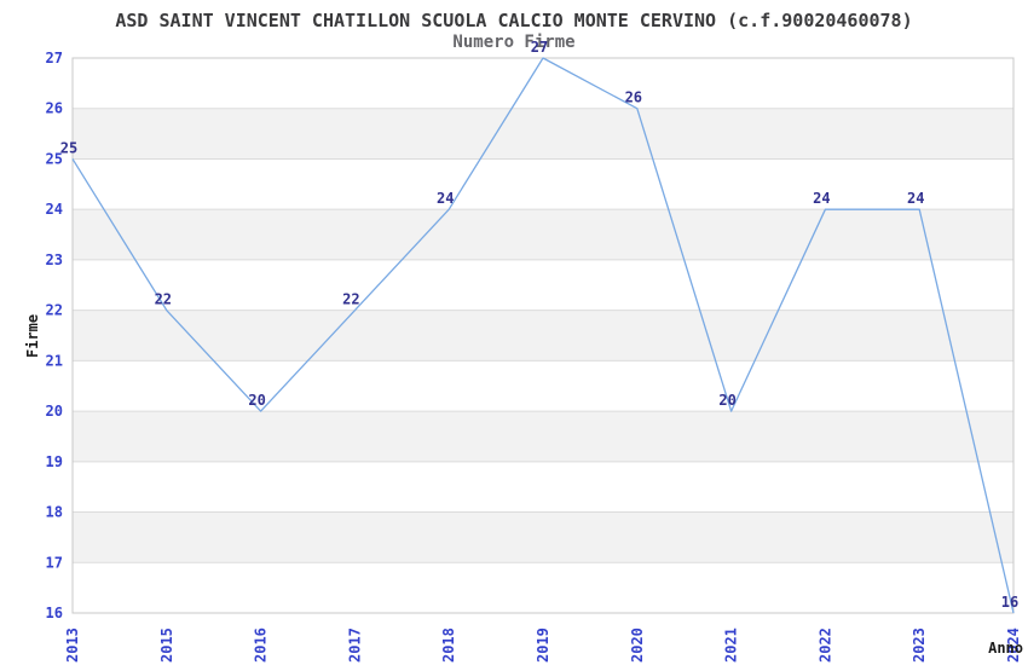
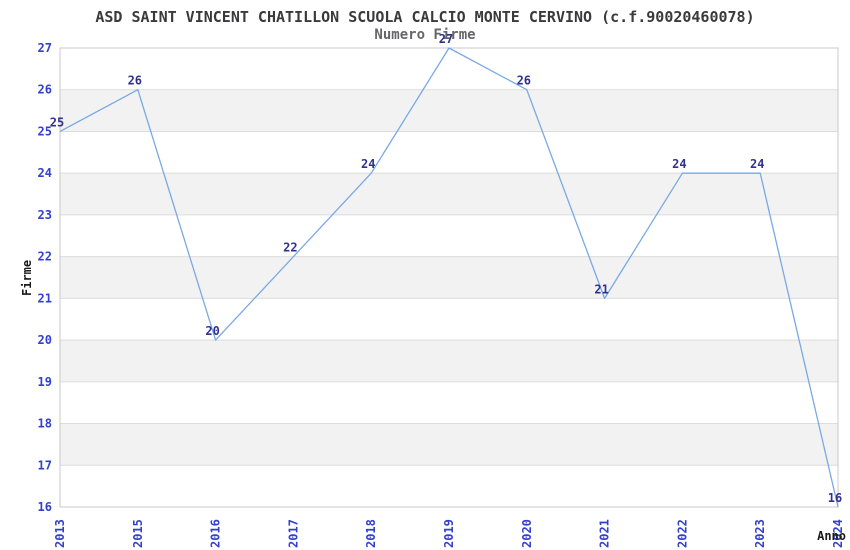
2015: 22 -> 26
2021: 20 -> 21
